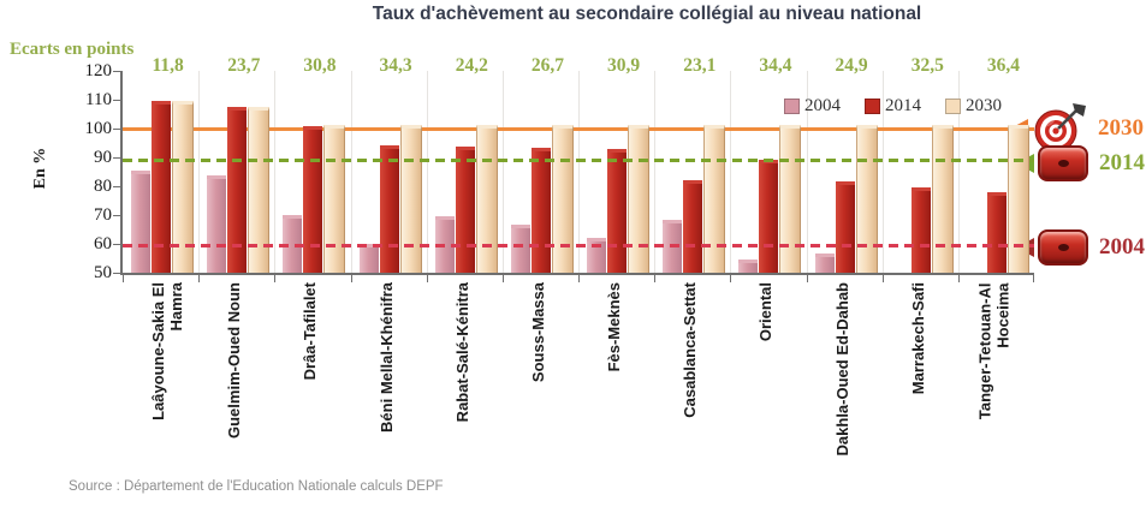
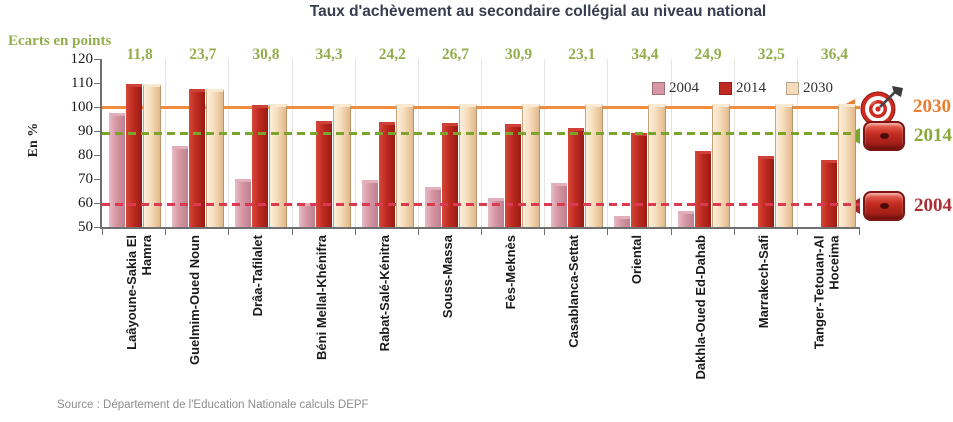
2004/Laâyoune-Sakia El Hamra: 84 -> 96
2014/Casablanca-Settat: 81 -> 90
